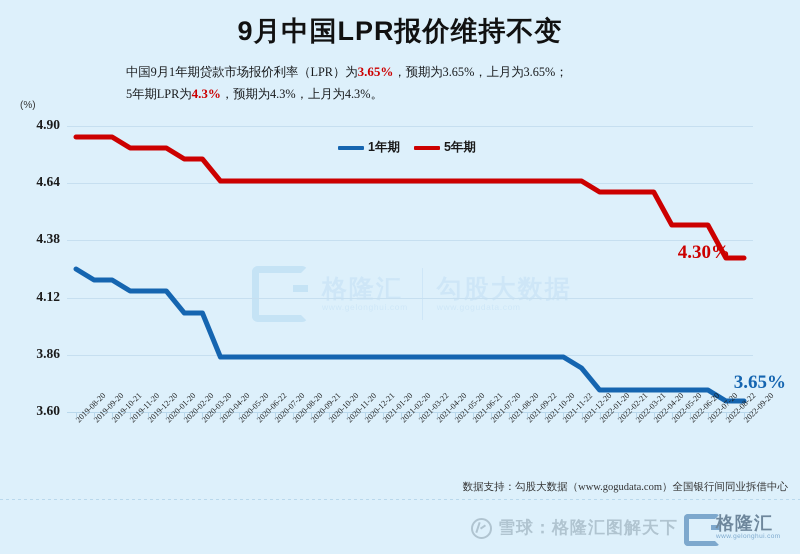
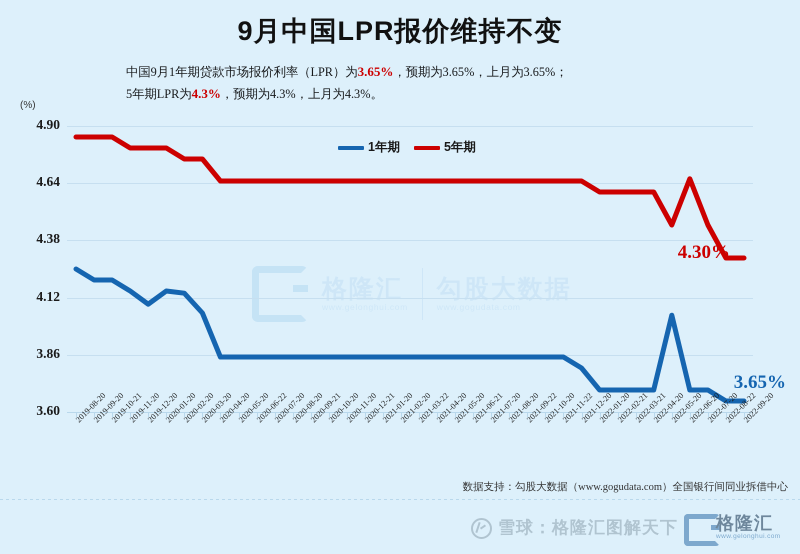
1年期/2019-12-20: 4.15 -> 4.09
1年期/2020-02-20: 4.05 -> 4.14
1年期/2022-05-20: 3.70 -> 4.04
5年期/2022-06-20: 4.45 -> 4.66
